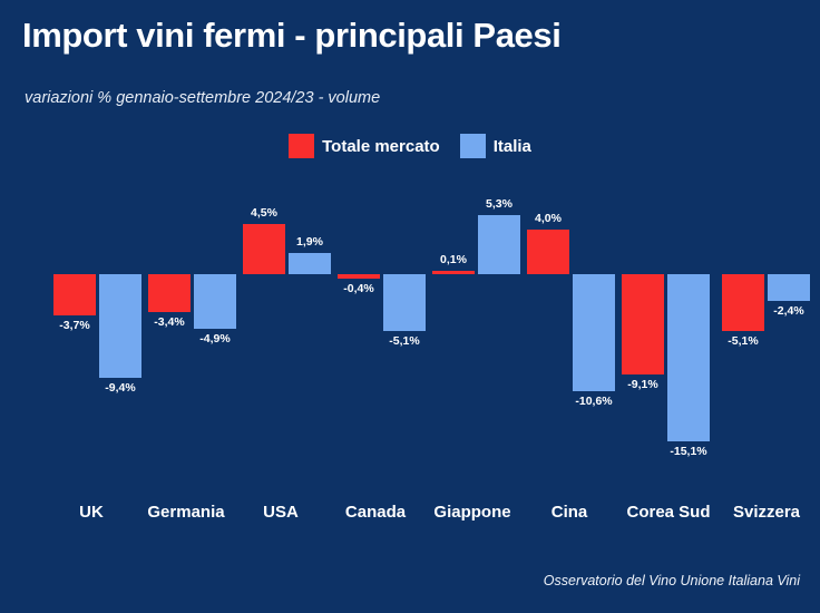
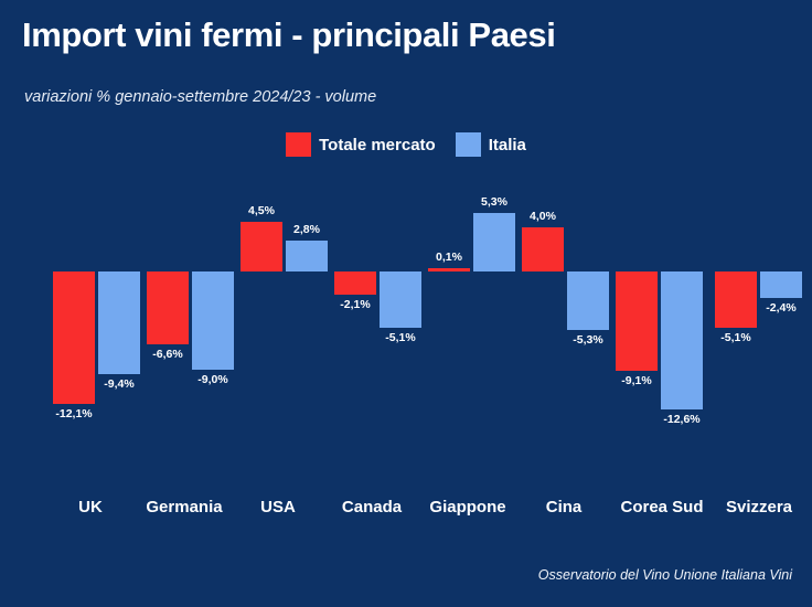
Totale mercato/UK: -3,7% -> -12,1%
Totale mercato/Germania: -3,4% -> -6,6%
Italia/Germania: -4,9% -> -9,0%
Italia/USA: 1,9% -> 2,8%
Totale mercato/Canada: -0,4% -> -2,1%
Italia/Cina: -10,6% -> -5,3%
Italia/Corea Sud: -15,1% -> -12,6%
